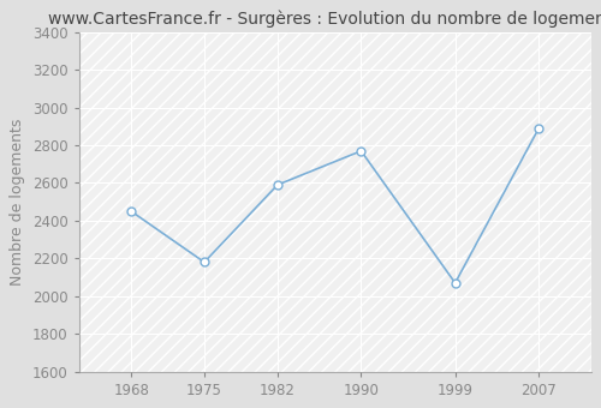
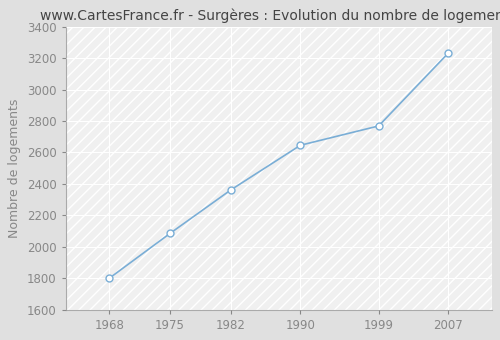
1968: 2450 -> 1800
1975: 2180 -> 2080
1982: 2590 -> 2360
1990: 2770 -> 2650
1999: 2070 -> 2770
2007: 2890 -> 3230
